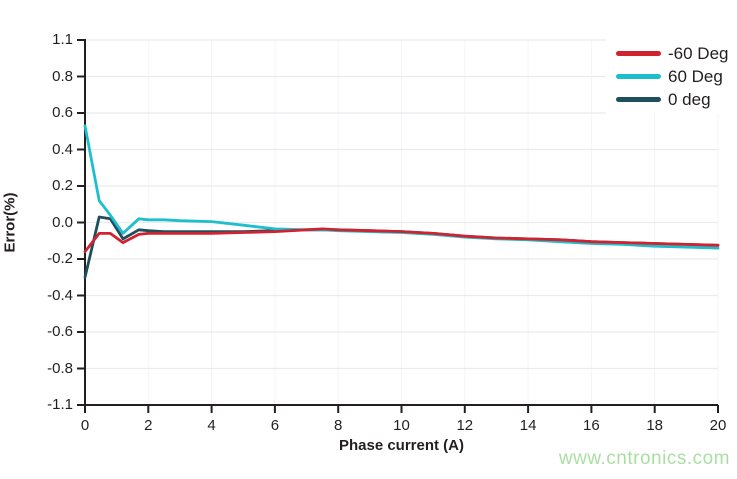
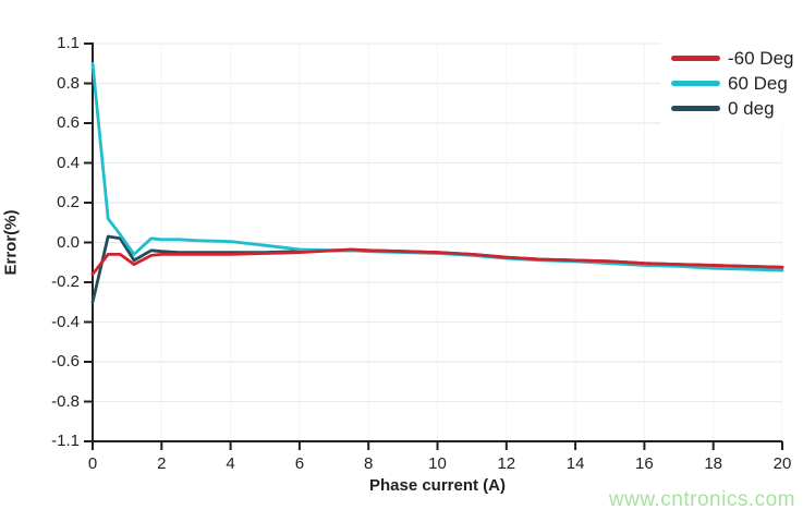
60 Deg/0: 0.53 -> 0.90
